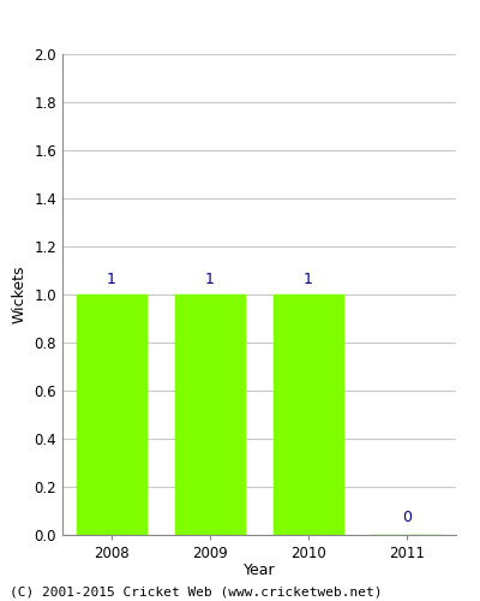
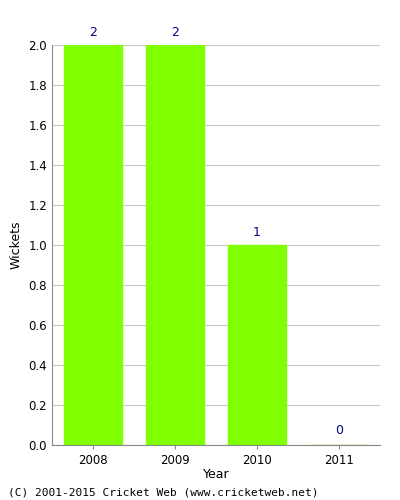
2008: 1 -> 2
2009: 1 -> 2
